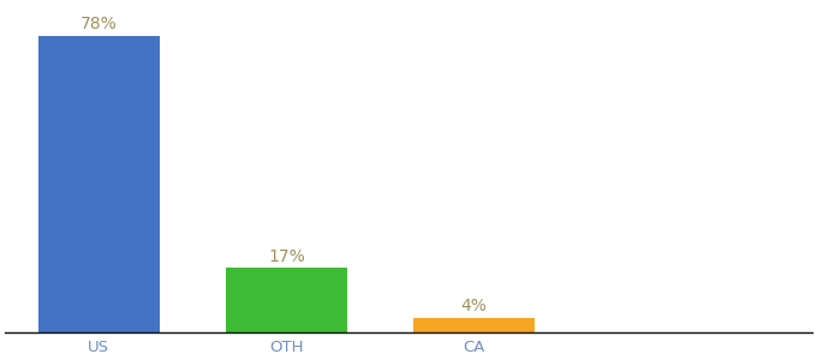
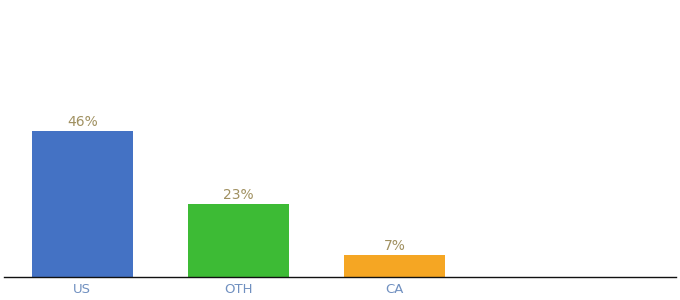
US: 78% -> 46%
OTH: 17% -> 23%
CA: 4% -> 7%
